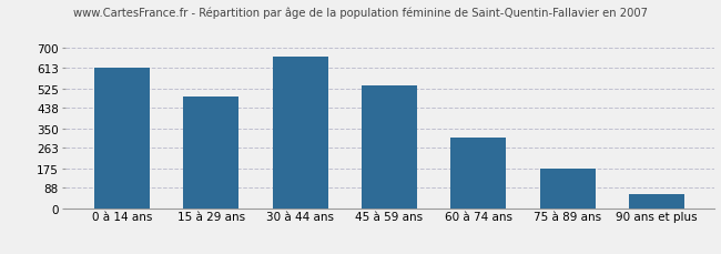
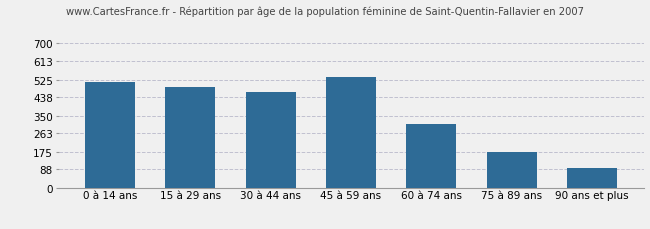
0 à 14 ans: 613 -> 515
30 à 44 ans: 663 -> 465
90 ans et plus: 63 -> 95
